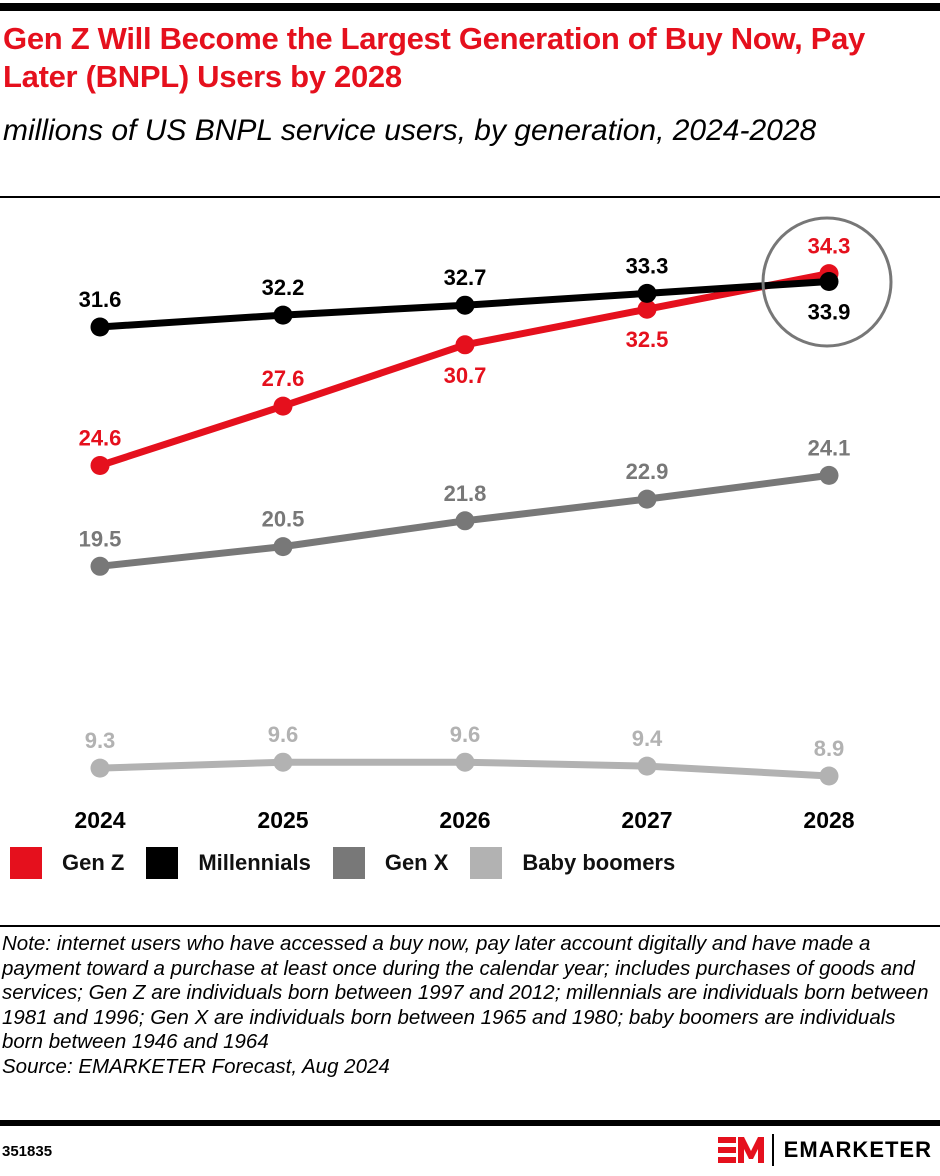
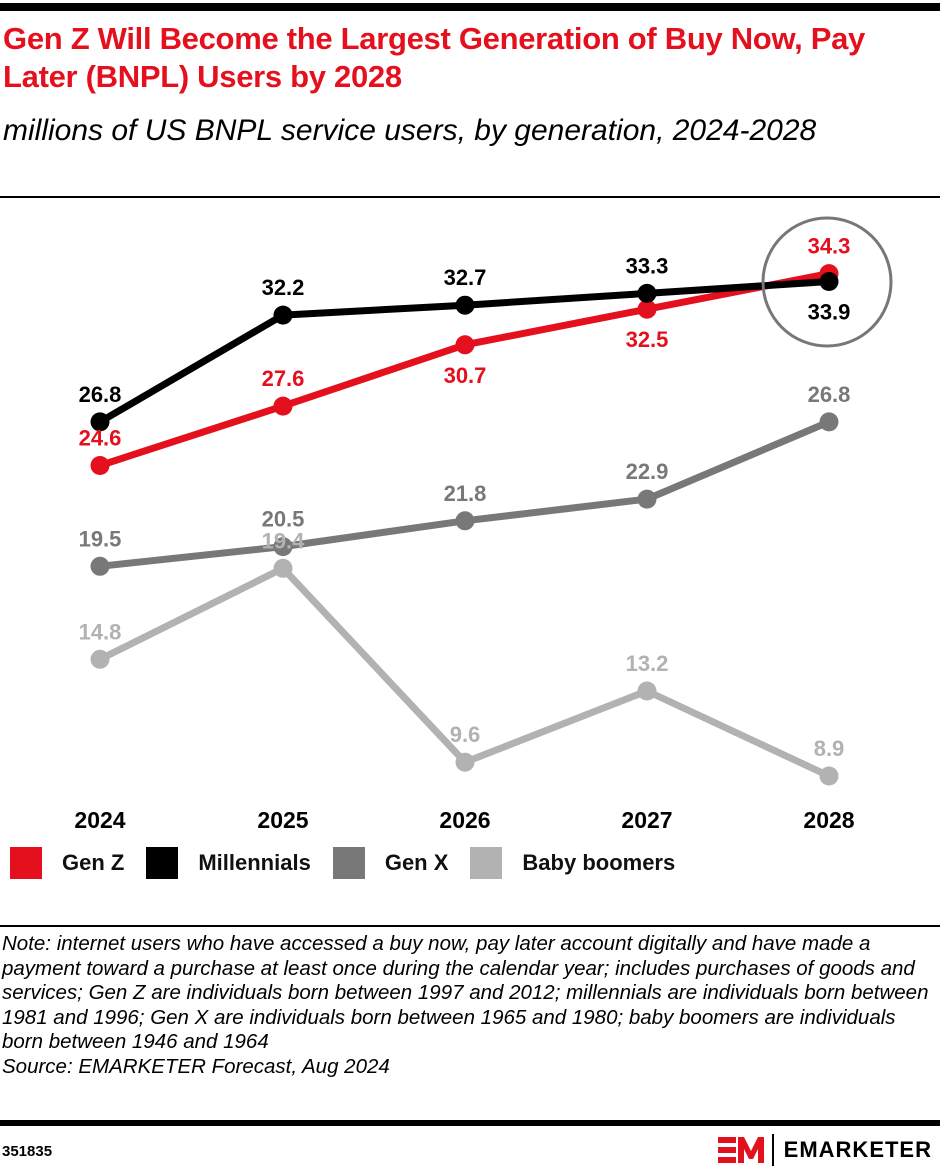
Millennials/2024: 31.6 -> 26.8
Baby boomers/2024: 9.3 -> 14.8
Baby boomers/2025: 9.6 -> 19.4
Baby boomers/2027: 9.4 -> 13.2
Gen X/2028: 24.1 -> 26.8
